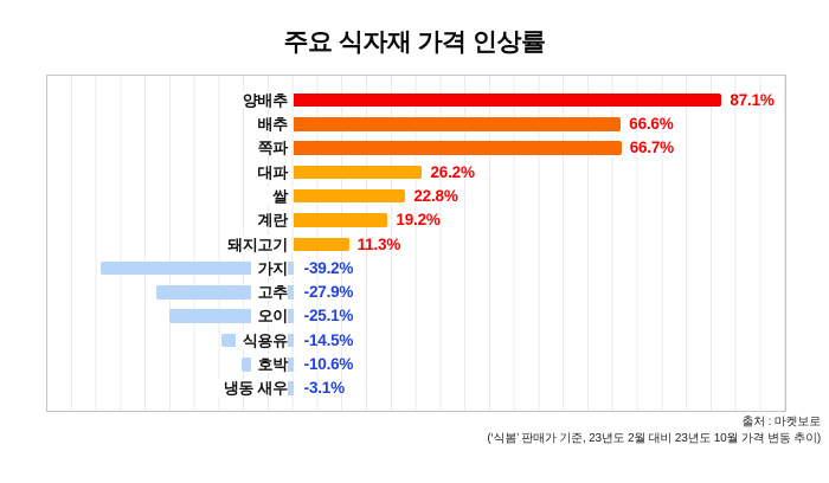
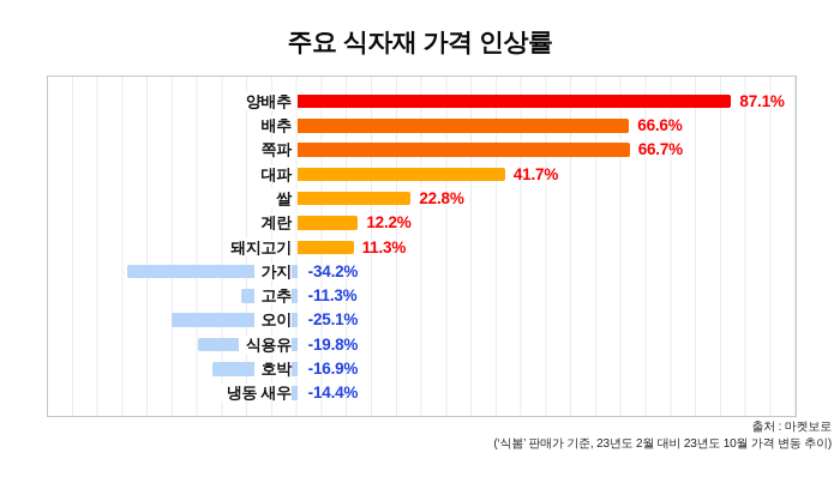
대파: 26.2% -> 41.7%
계란: 19.2% -> 12.2%
가지: -39.2% -> -34.2%
고추: -27.9% -> -11.3%
식용유: -14.5% -> -19.8%
호박: -10.6% -> -16.9%
냉동 새우: -3.1% -> -14.4%
